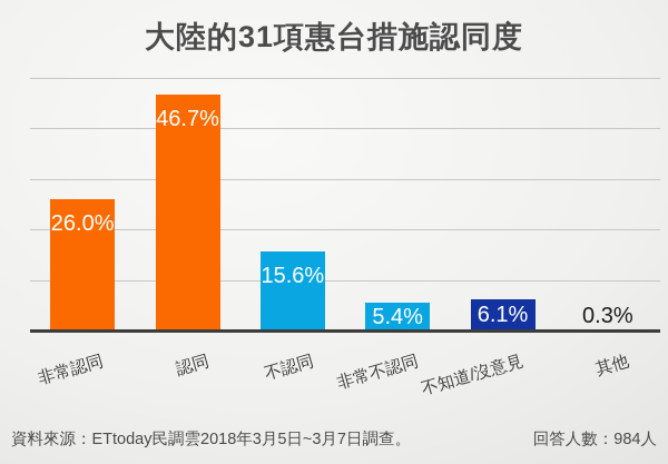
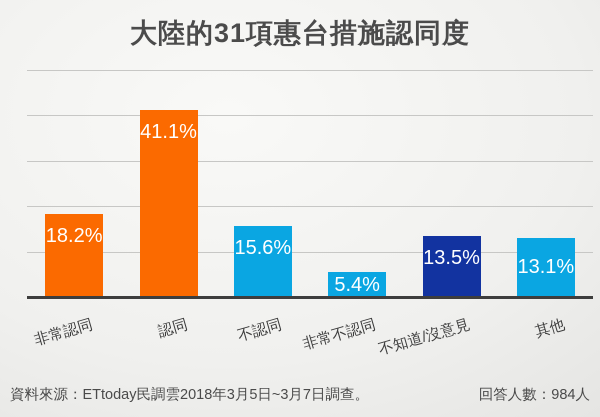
非常認同: 26.0% -> 18.2%
認同: 46.7% -> 41.1%
不知道/沒意見: 6.1% -> 13.5%
其他: 0.3% -> 13.1%
